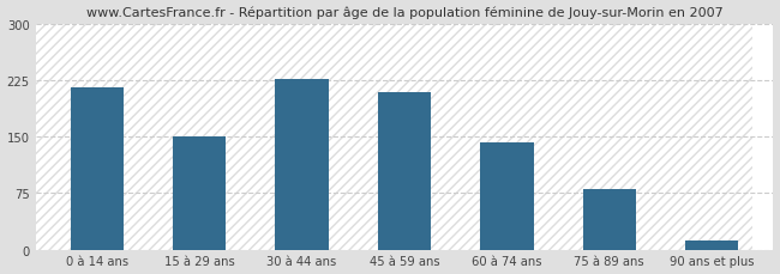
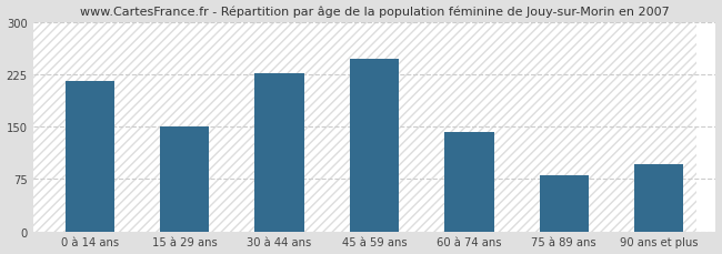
45 à 59 ans: 210 -> 248
90 ans et plus: 12 -> 96
